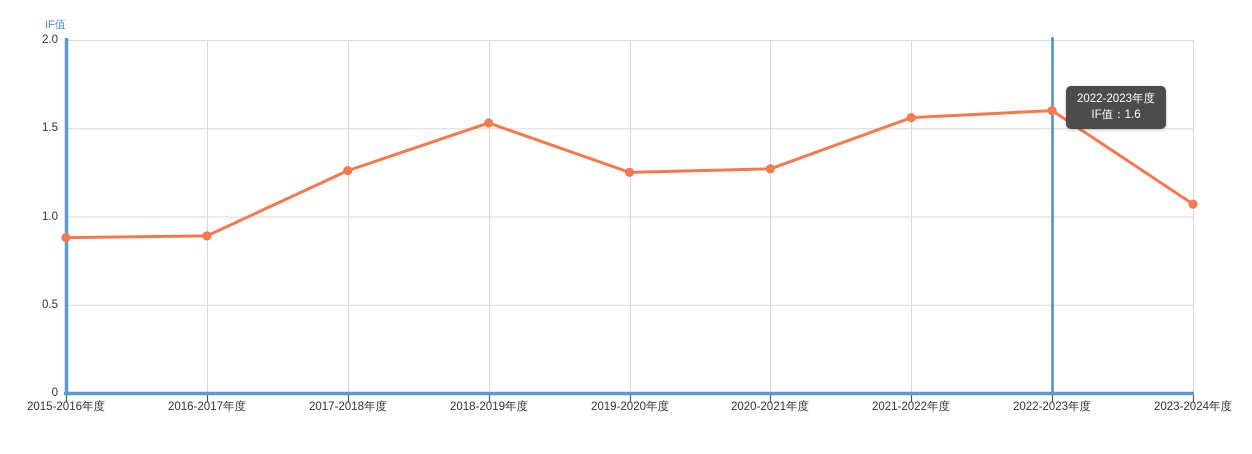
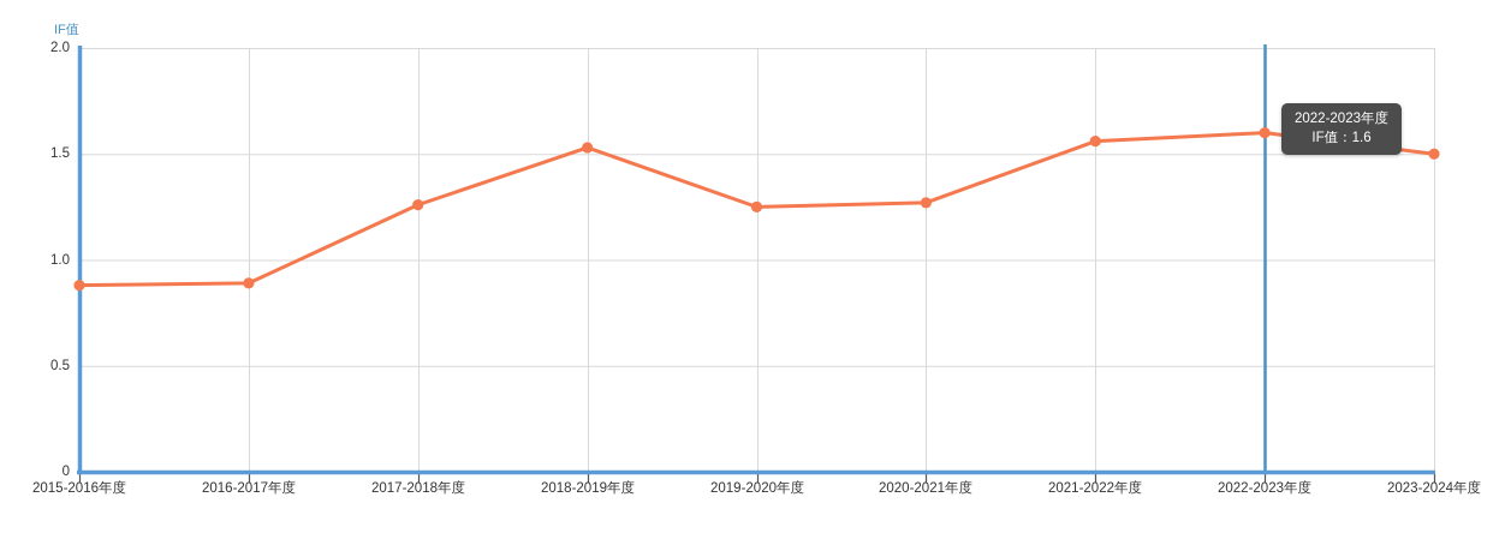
2023-2024年度: 1.07 -> 1.50
